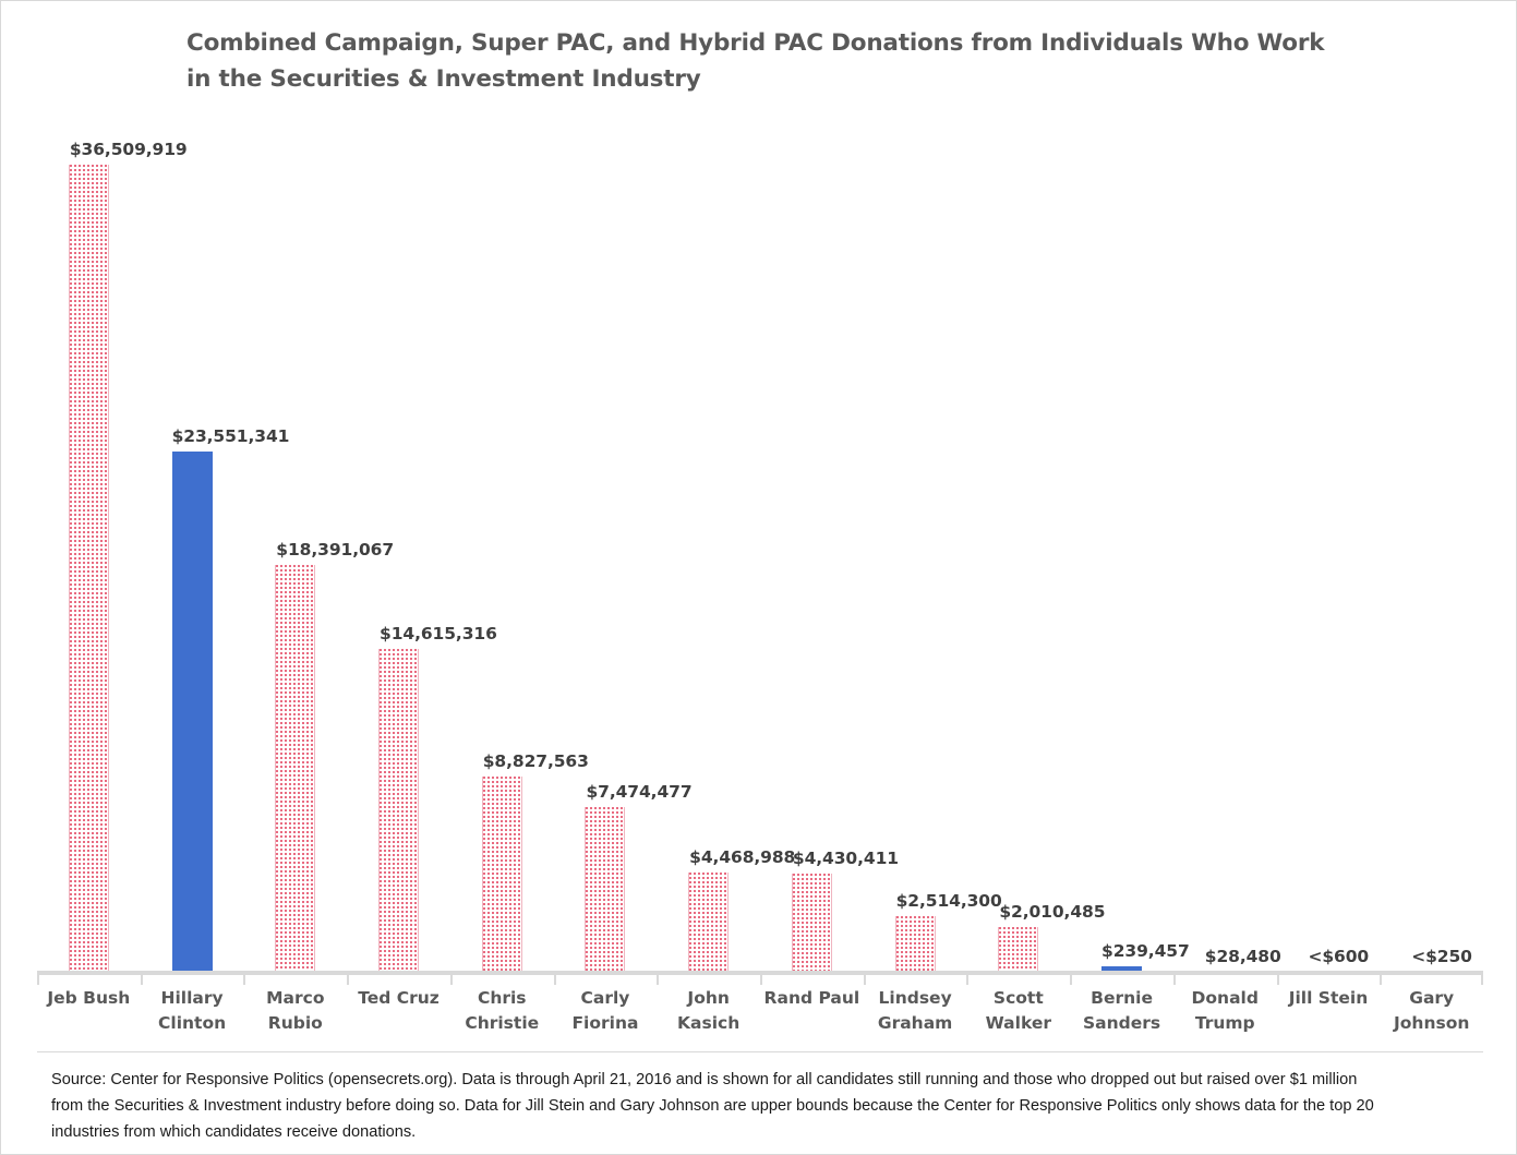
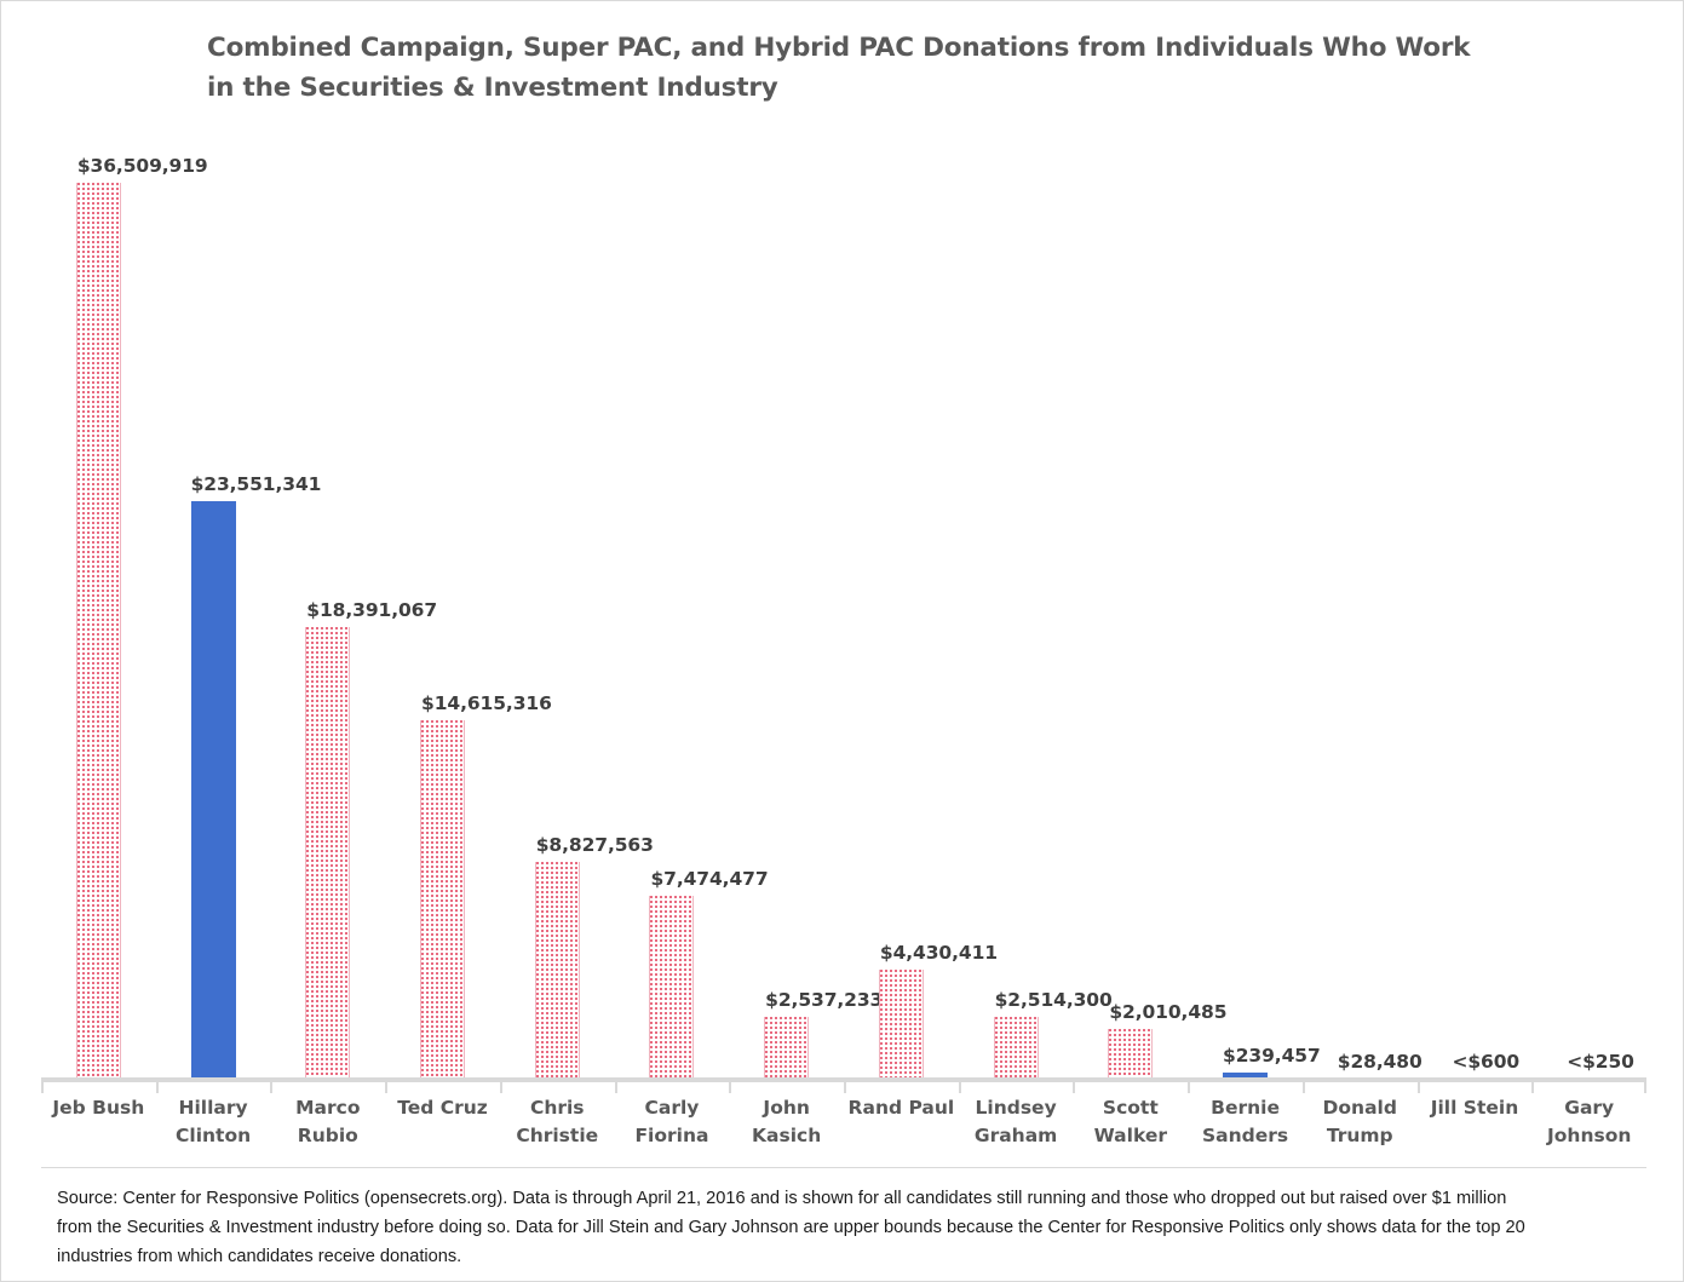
John Kasich: $4,468,988 -> $2,537,233
